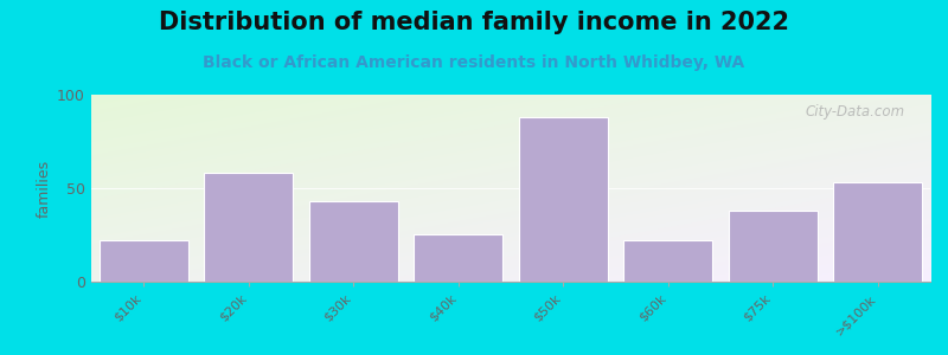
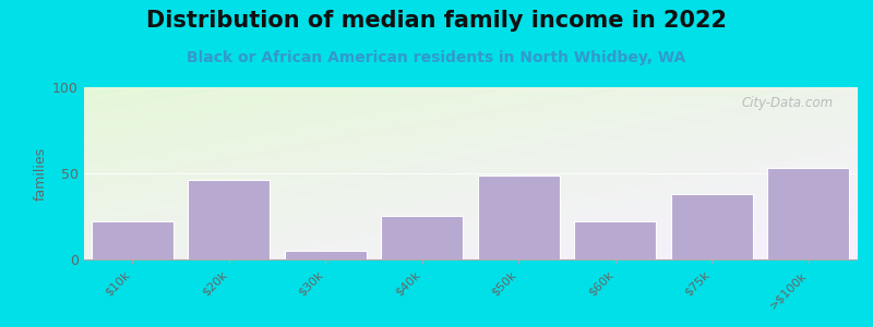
$20k: 58 -> 46
$30k: 43 -> 5
$50k: 88 -> 49
